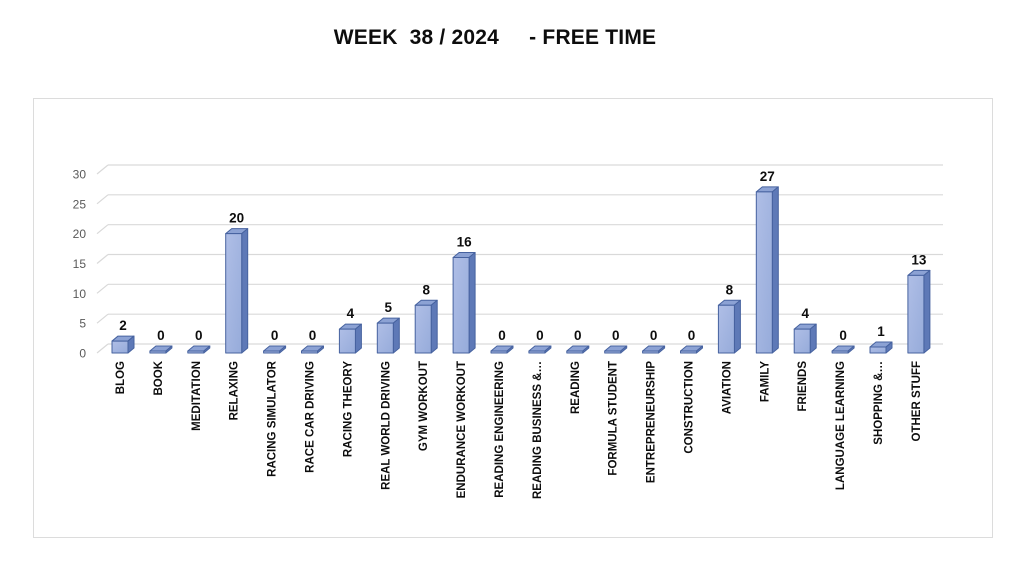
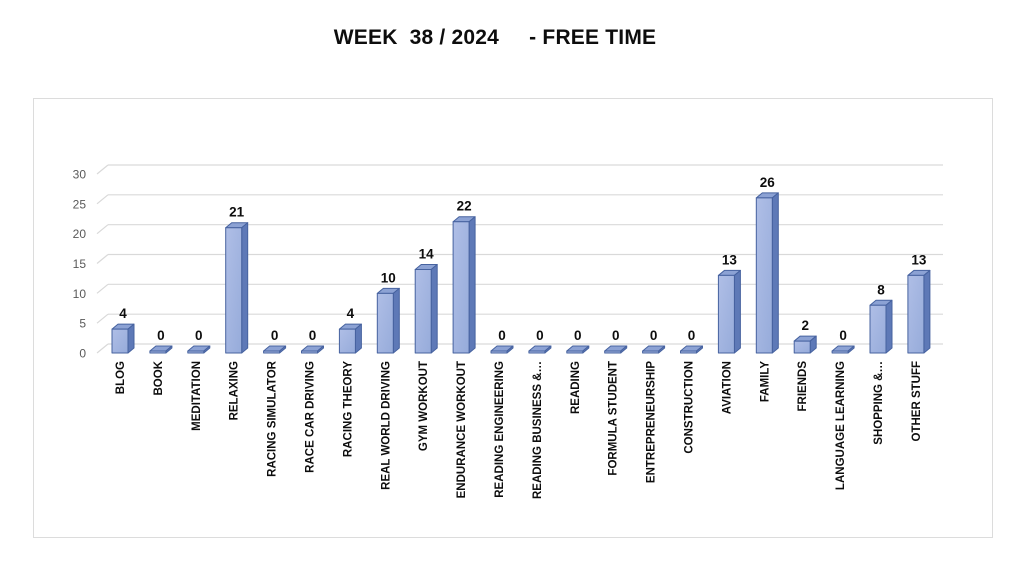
BLOG: 2 -> 4
RELAXING: 20 -> 21
REAL WORLD DRIVING: 5 -> 10
GYM WORKOUT: 8 -> 14
ENDURANCE WORKOUT: 16 -> 22
AVIATION: 8 -> 13
FAMILY: 27 -> 26
FRIENDS: 4 -> 2
SHOPPING &…: 1 -> 8
